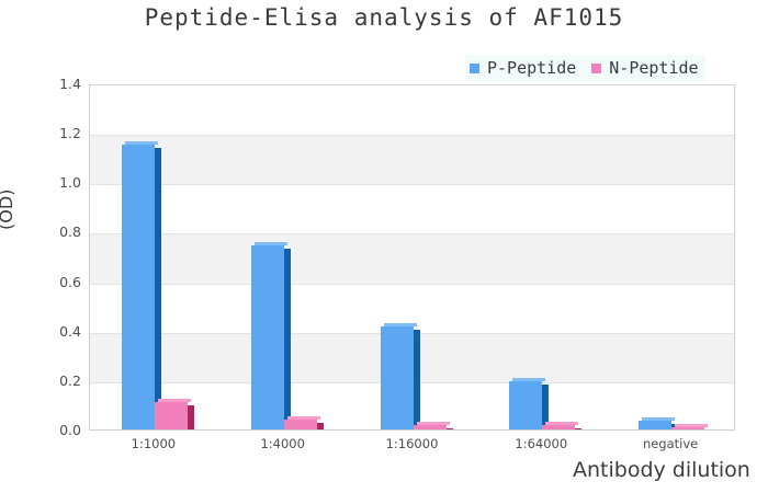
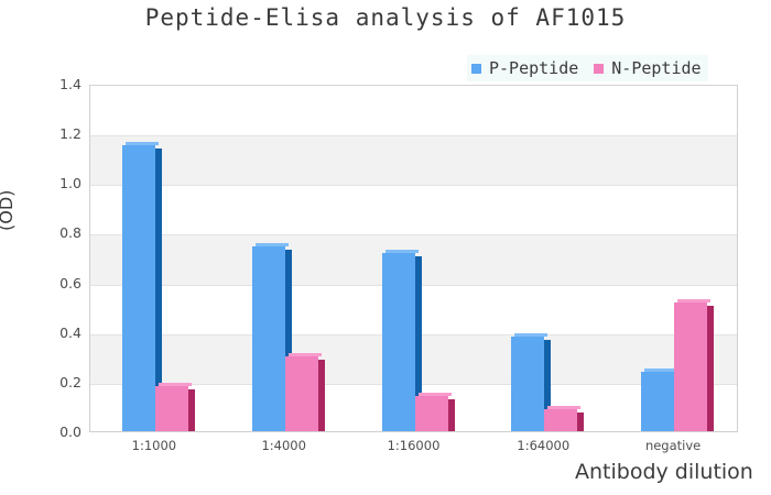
N-Peptide/1:1000: 0.11 -> 0.18
N-Peptide/1:4000: 0.04 -> 0.30
P-Peptide/1:16000: 0.41 -> 0.72
N-Peptide/1:16000: 0.02 -> 0.14
P-Peptide/1:64000: 0.20 -> 0.38
N-Peptide/1:64000: 0.02 -> 0.09
P-Peptide/negative: 0.04 -> 0.24
N-Peptide/negative: 0.01 -> 0.52
